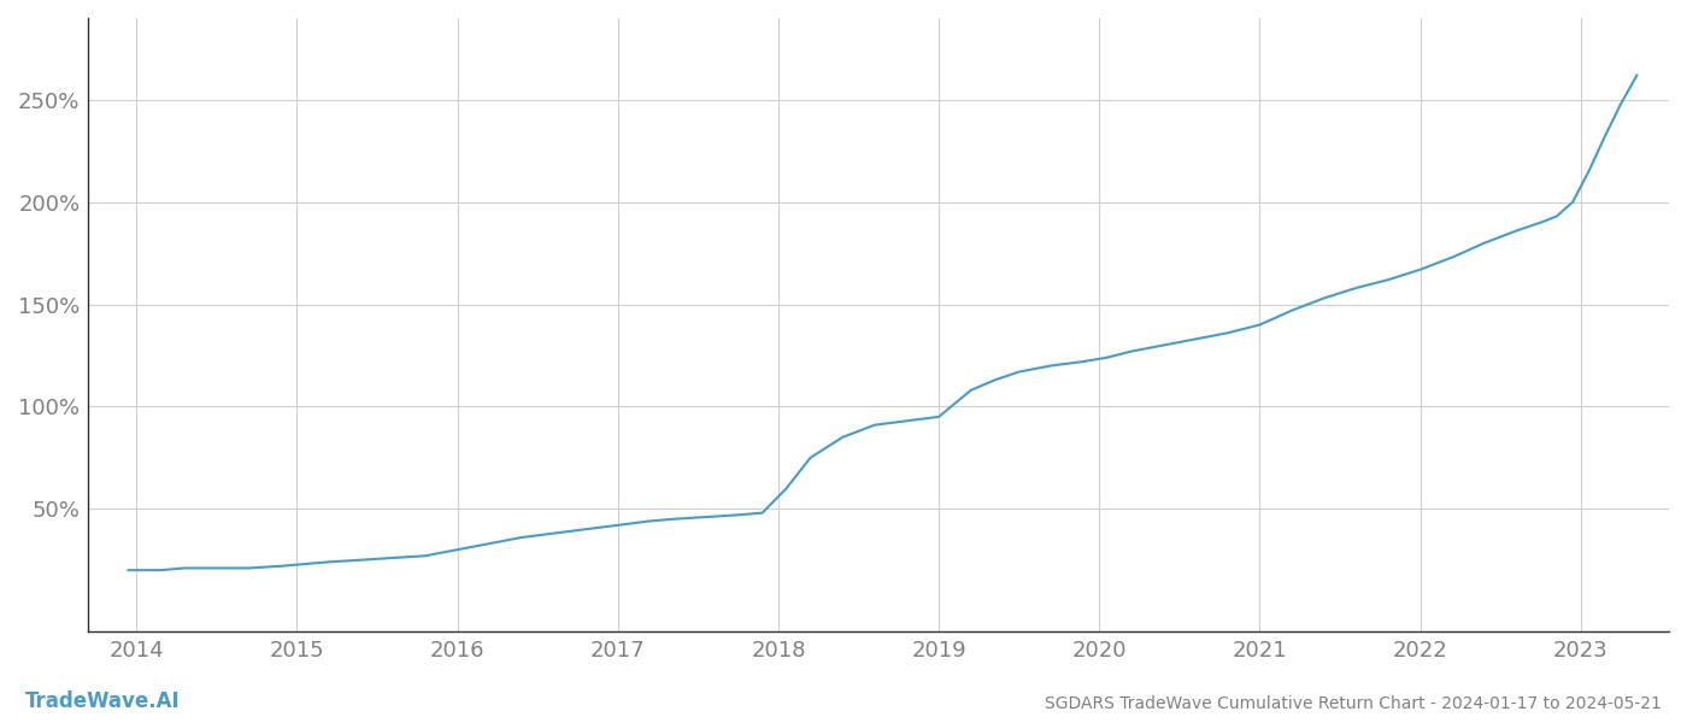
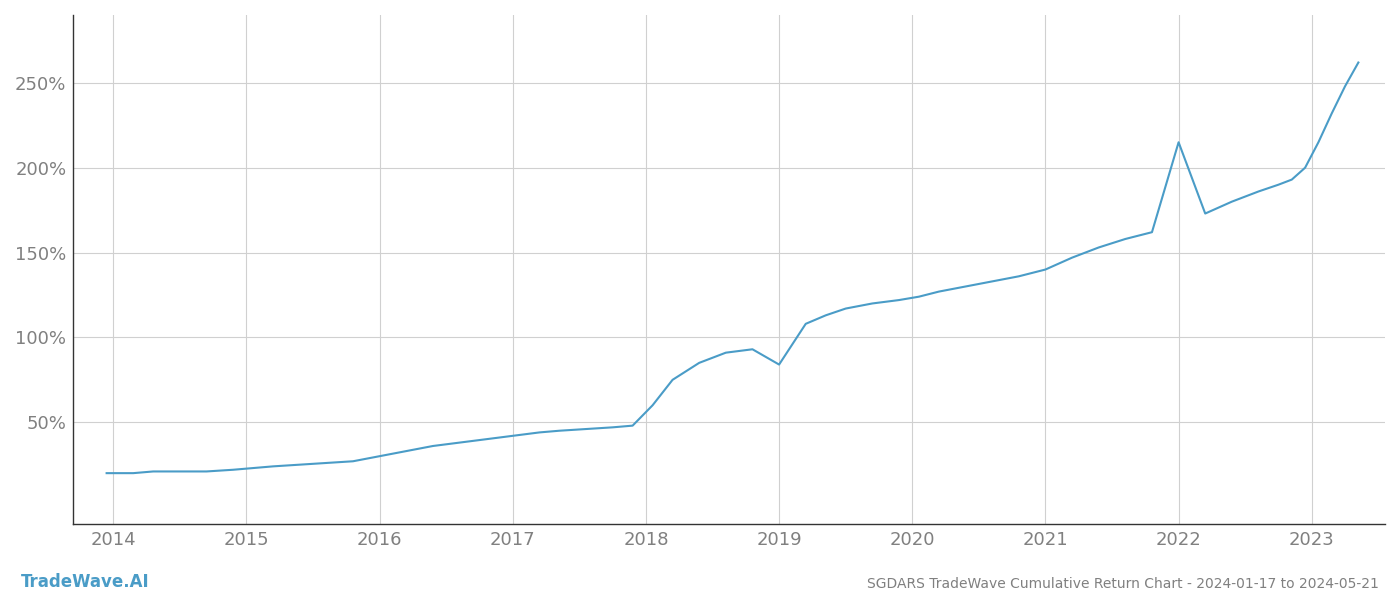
2019: 95% -> 84%
2022: 167% -> 215%
